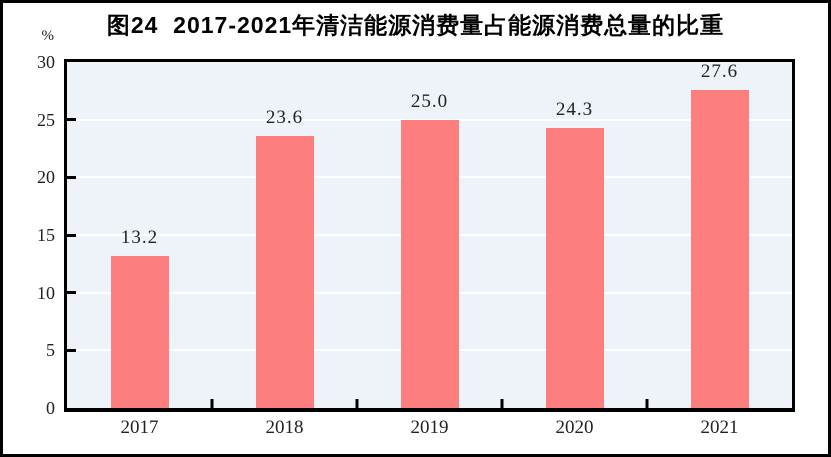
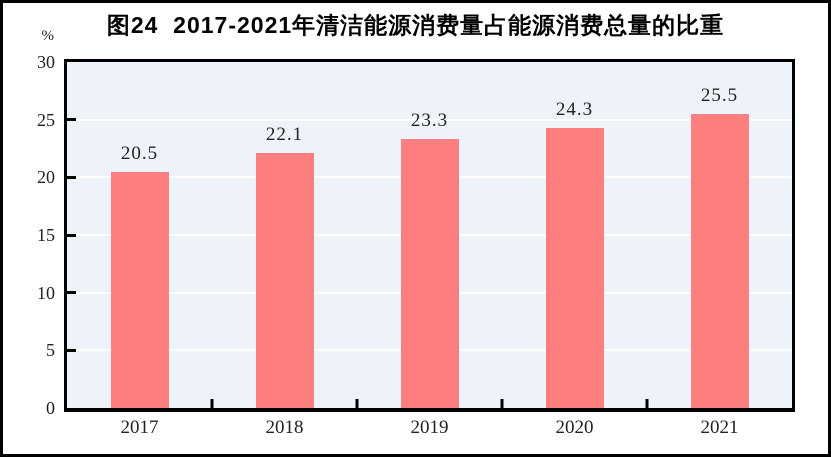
2017: 13.2 -> 20.5
2018: 23.6 -> 22.1
2019: 25.0 -> 23.3
2021: 27.6 -> 25.5
